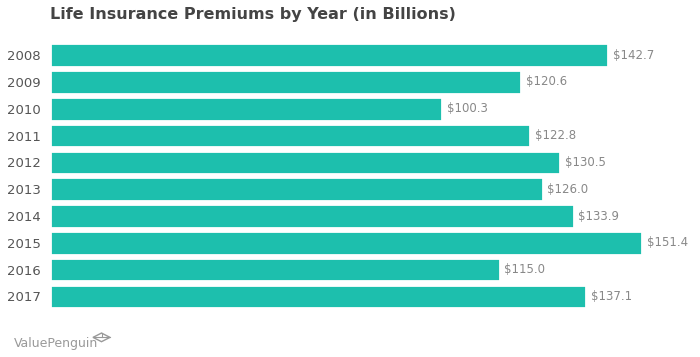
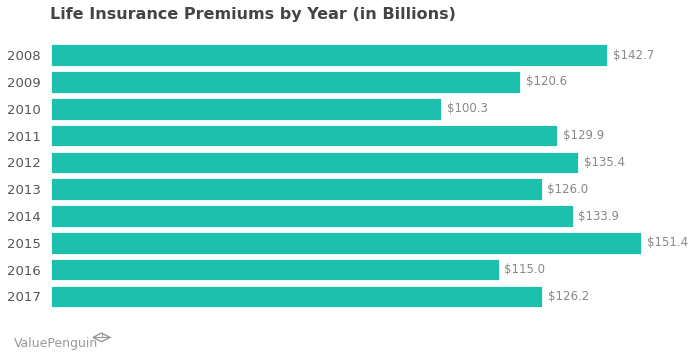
2011: $122.8 -> $129.9
2012: $130.5 -> $135.4
2017: $137.1 -> $126.2
